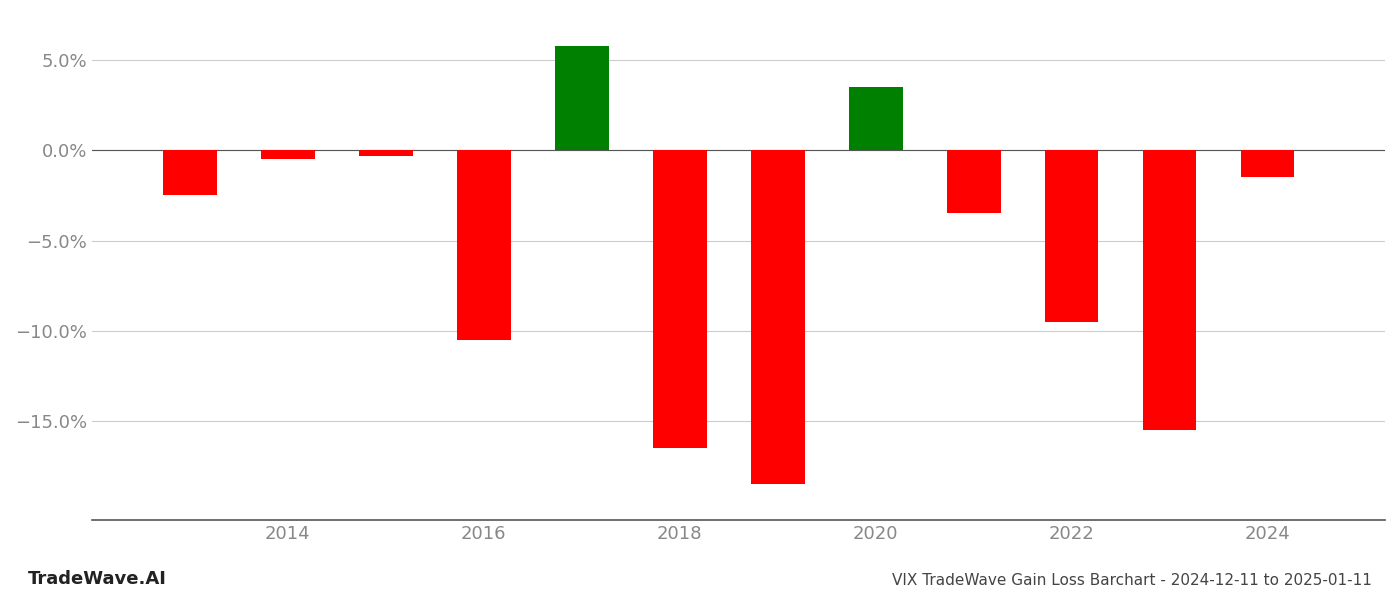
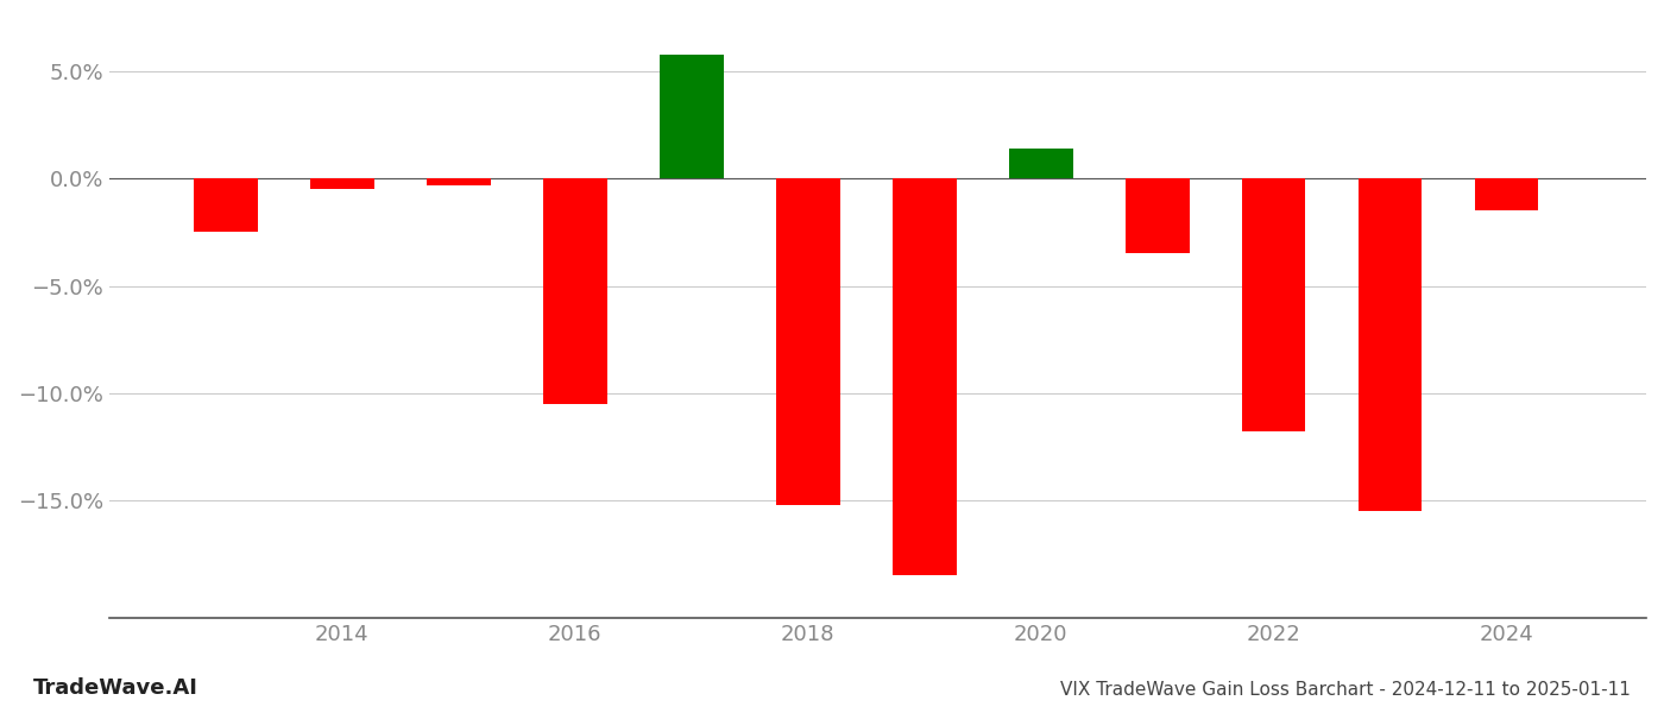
2018: -16.5% -> -15.2%
2020: 3.5% -> 1.4%
2022: -9.5% -> -11.8%
